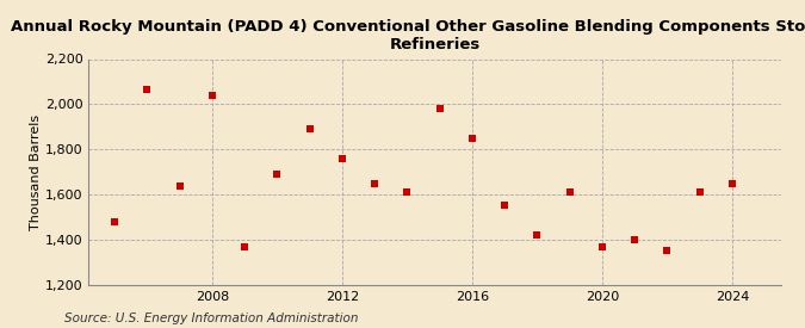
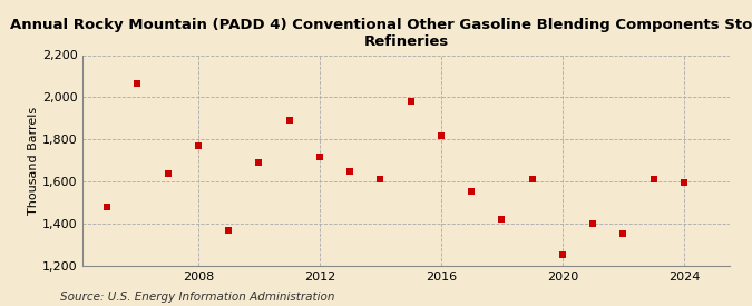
2008: 2,040 -> 1,770
2012: 1,760 -> 1,720
2016: 1,850 -> 1,820
2020: 1,370 -> 1,260
2024: 1,650 -> 1,600
